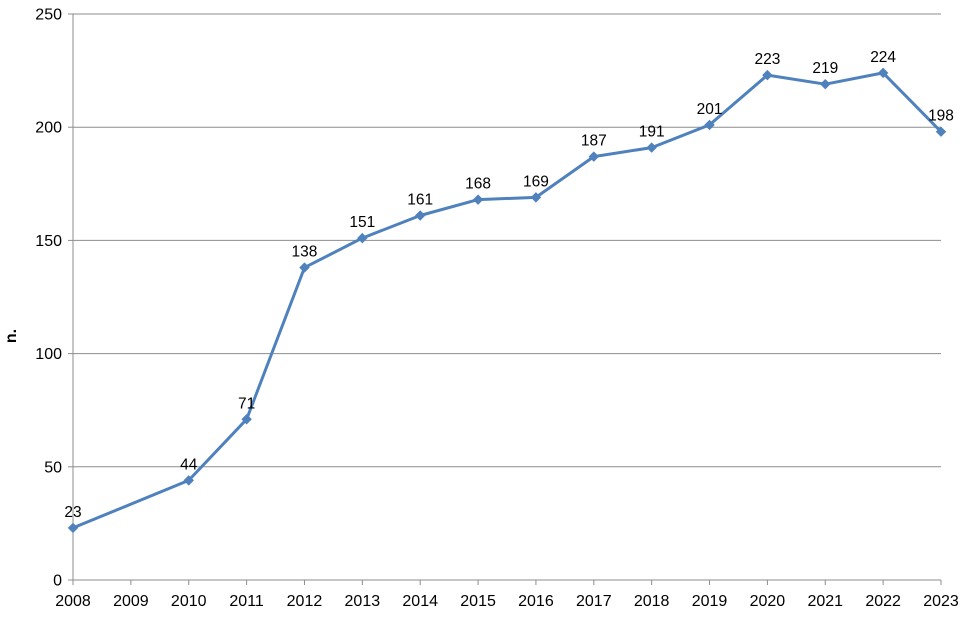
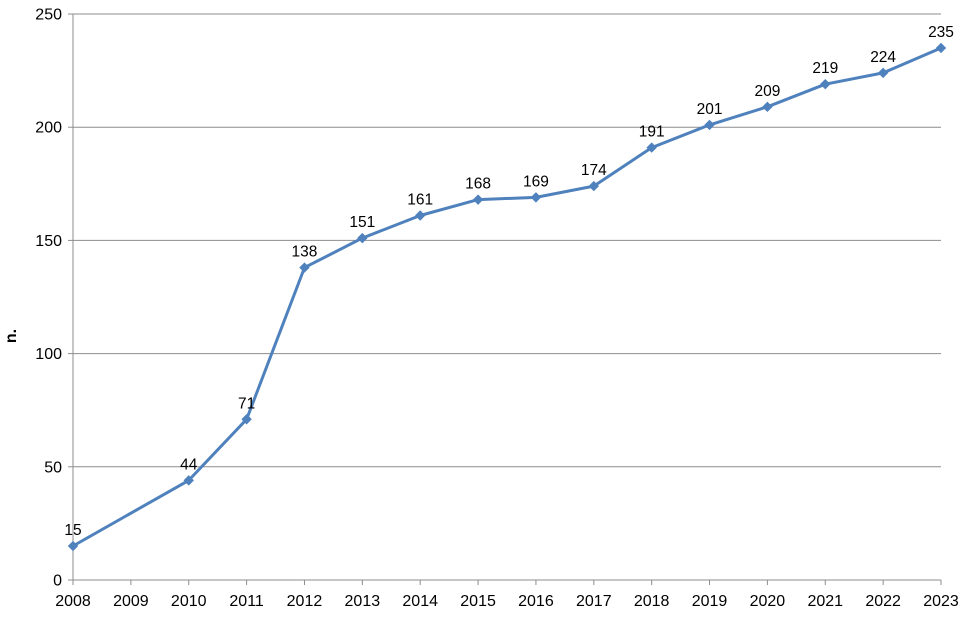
2008: 23 -> 15
2017: 187 -> 174
2020: 223 -> 209
2023: 198 -> 235
